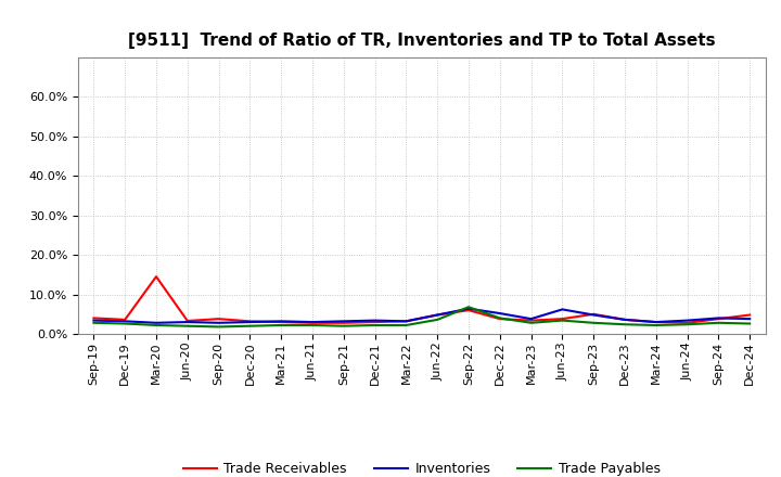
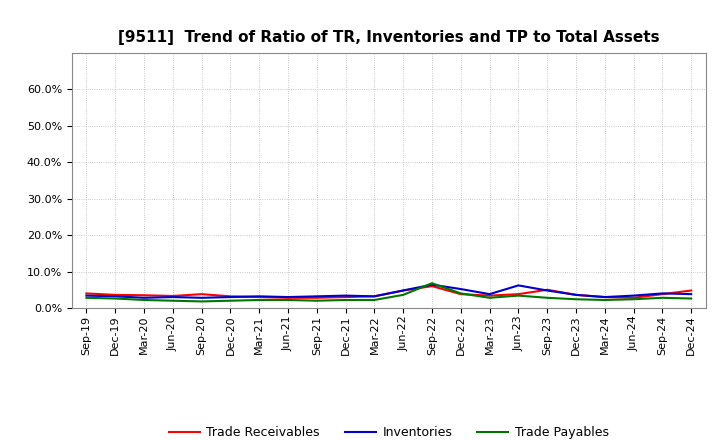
Trade Receivables/Mar-20: 14.5% -> 3.5%
